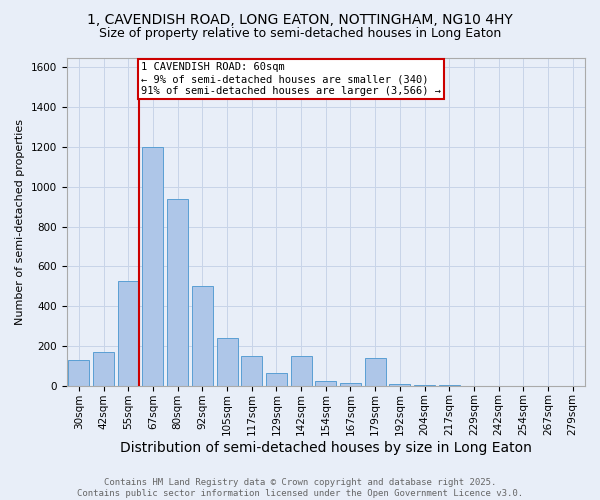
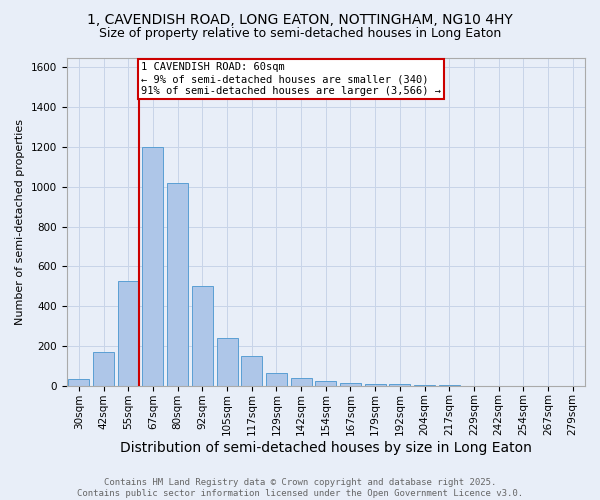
30sqm: 130 -> 40
80sqm: 940 -> 1020
142sqm: 150 -> 40
179sqm: 140 -> 10
